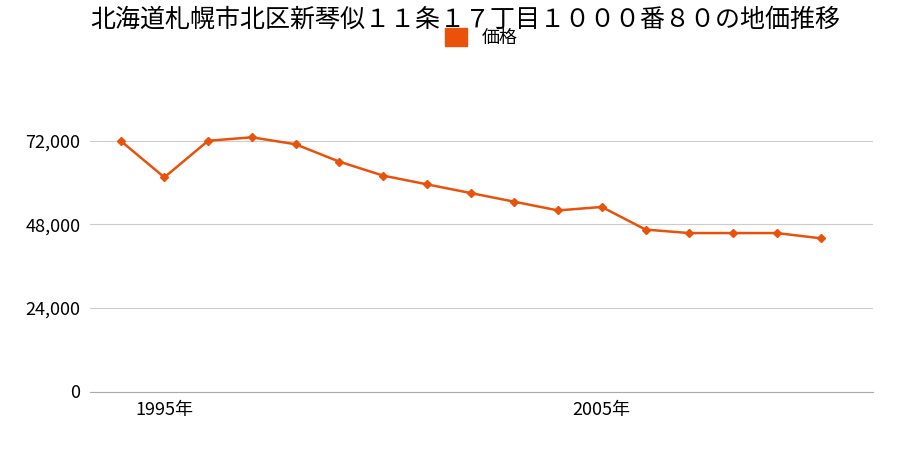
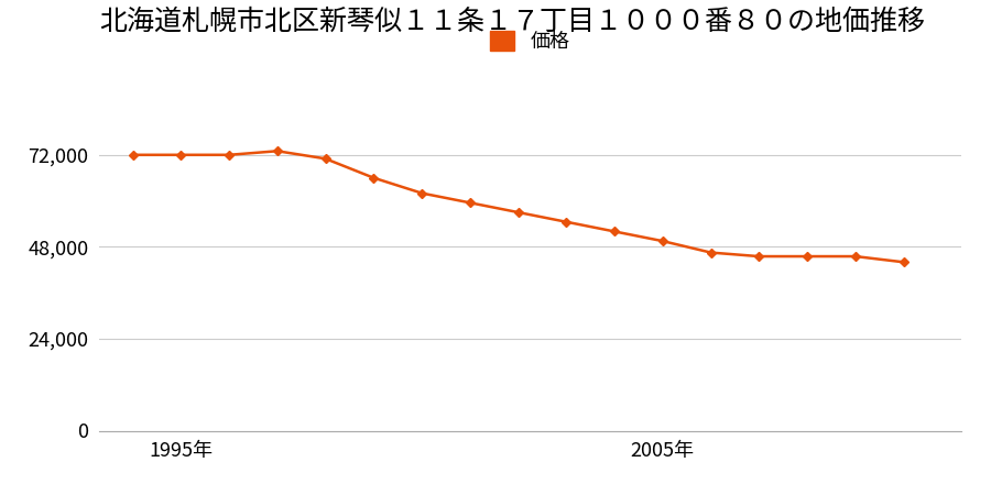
1995年: 61,500 -> 72,000
2005年: 53,000 -> 49,500
